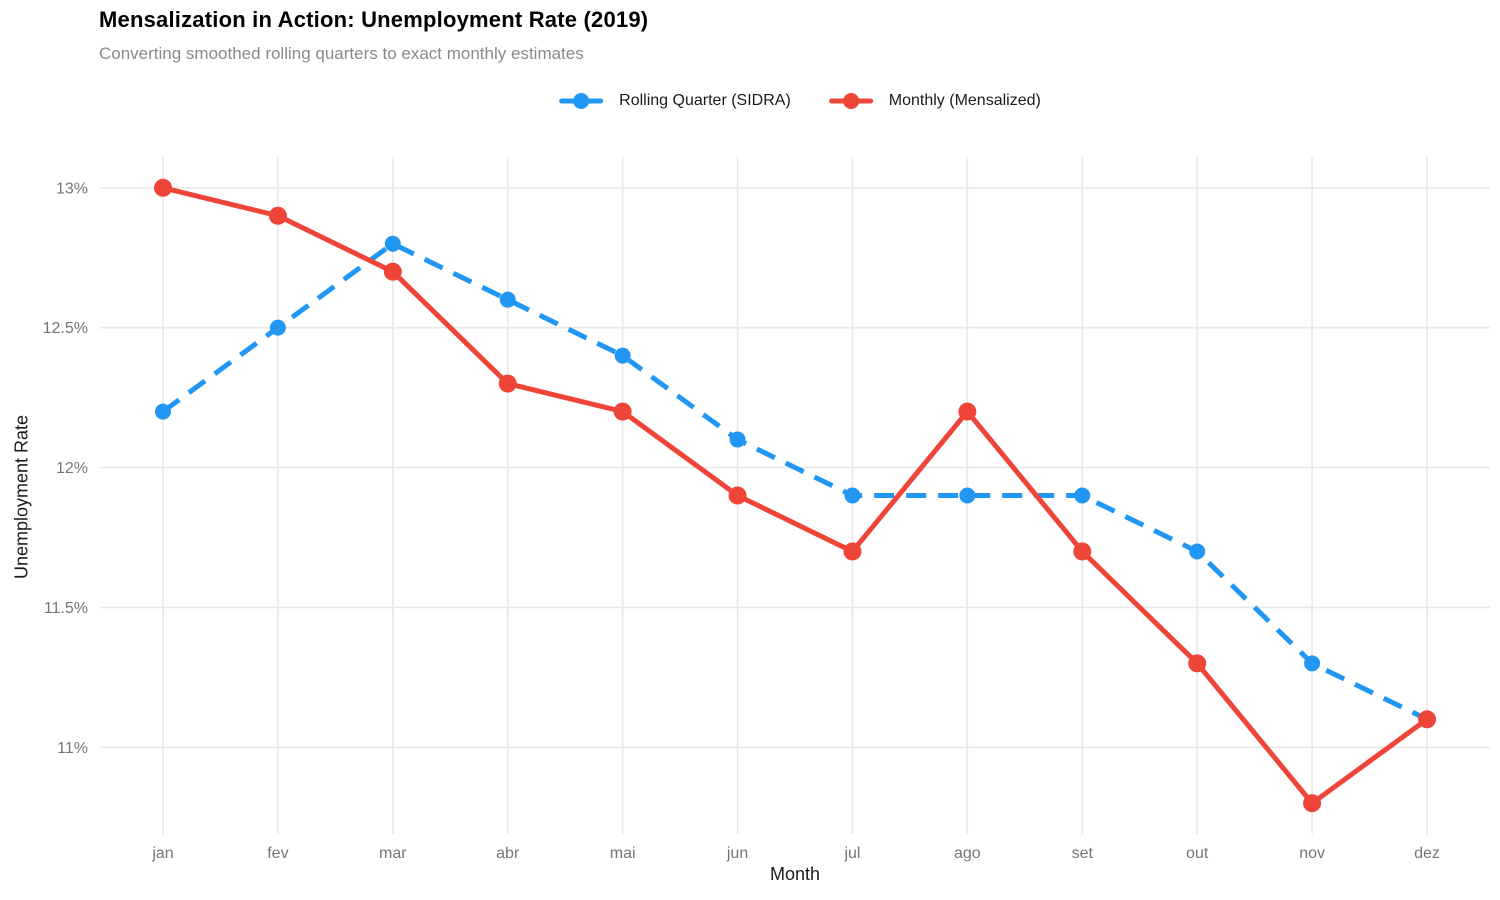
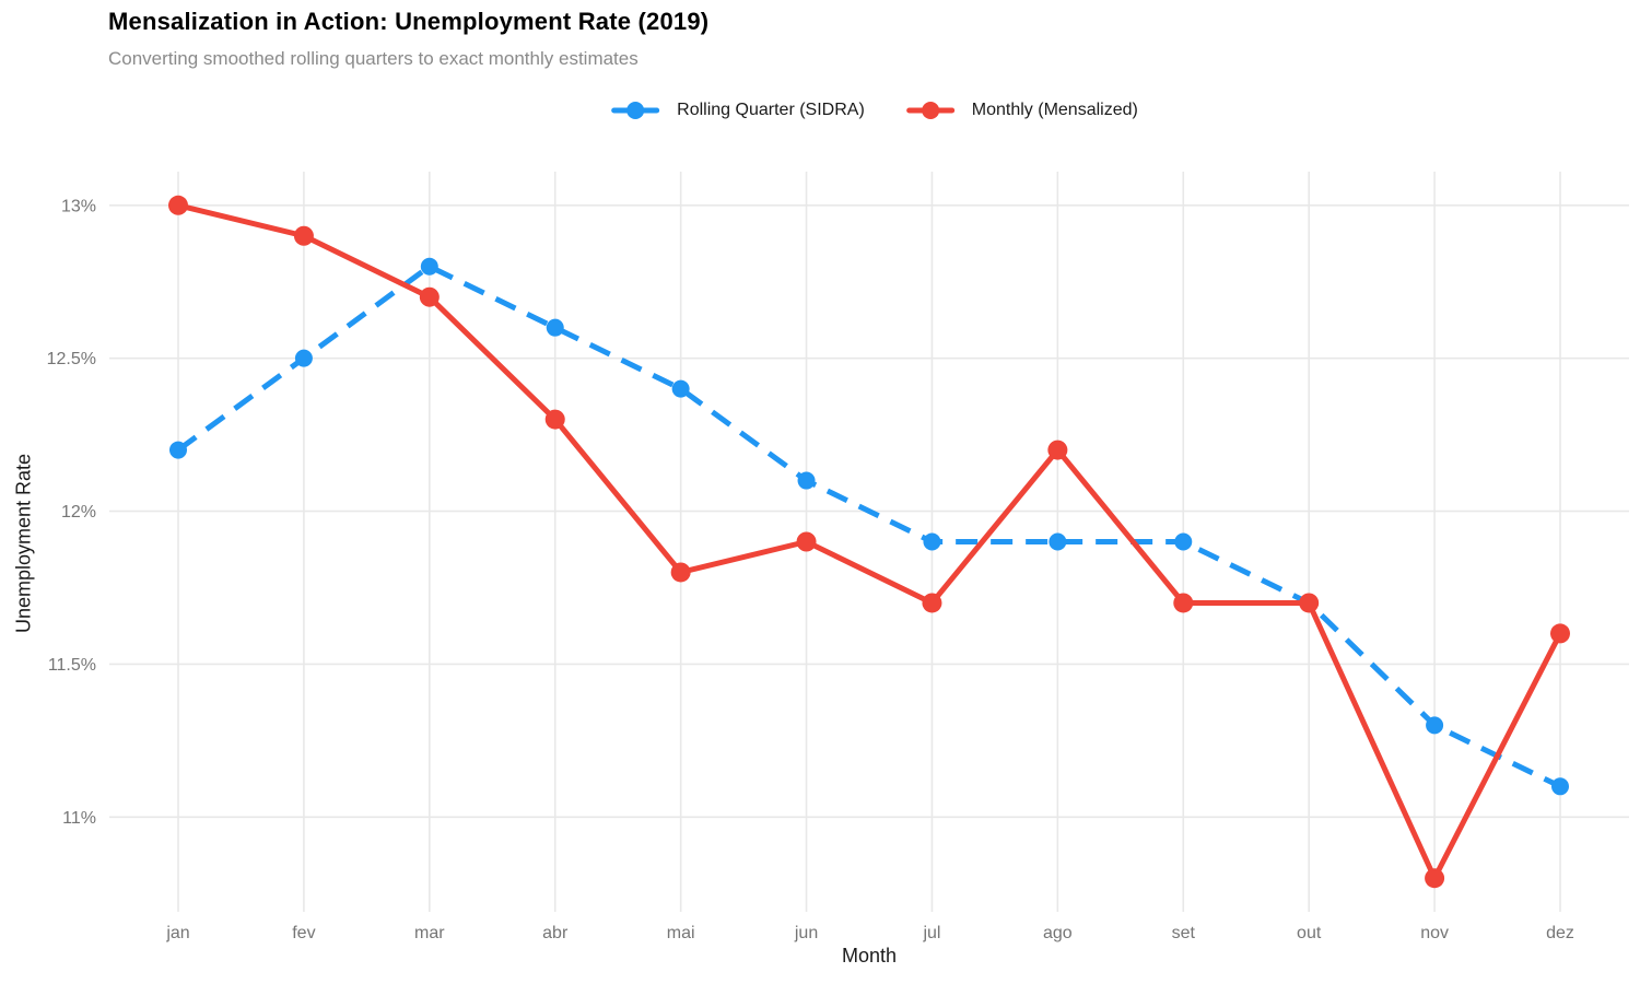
Monthly (Mensalized)/mai: 12.2% -> 11.8%
Monthly (Mensalized)/out: 11.3% -> 11.7%
Monthly (Mensalized)/dez: 11.1% -> 11.6%
